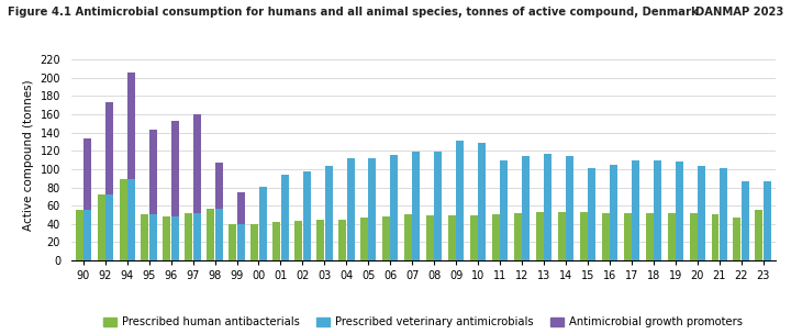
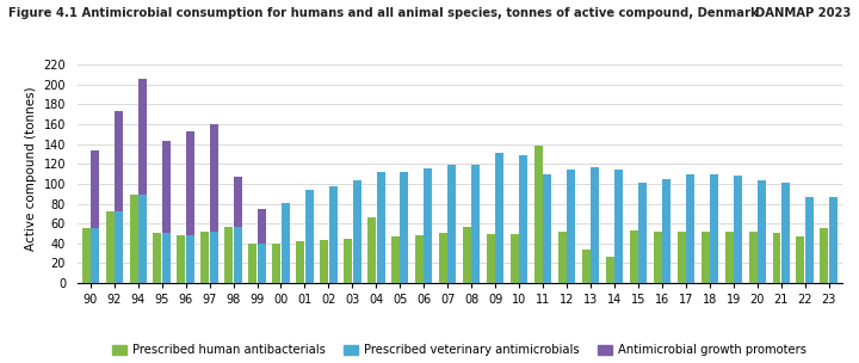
Prescribed human antibacterials/04: 45 -> 66
Prescribed human antibacterials/08: 49 -> 56
Prescribed human antibacterials/11: 51 -> 138
Prescribed human antibacterials/13: 53 -> 34
Prescribed human antibacterials/14: 53 -> 26
